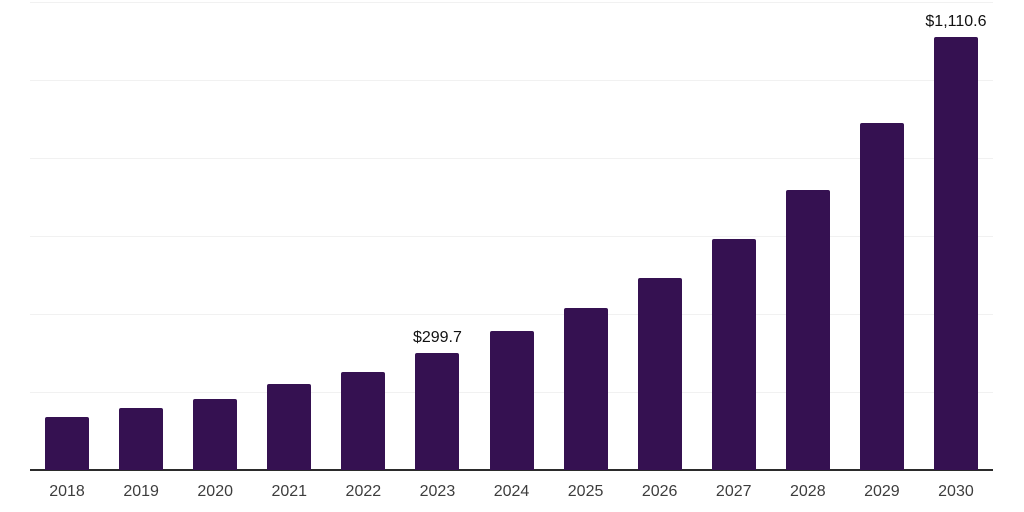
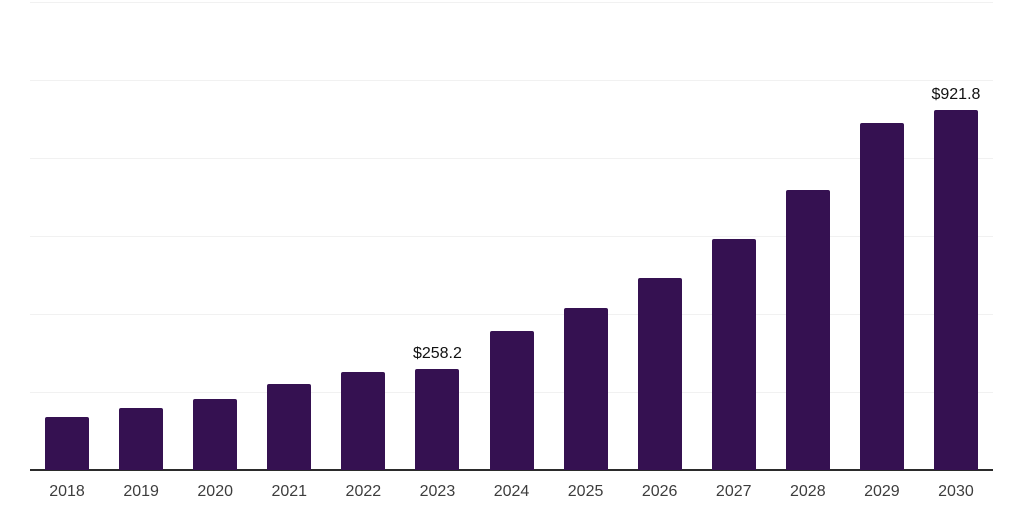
2023: $299.7 -> $258.2
2030: $1,110.6 -> $921.8
